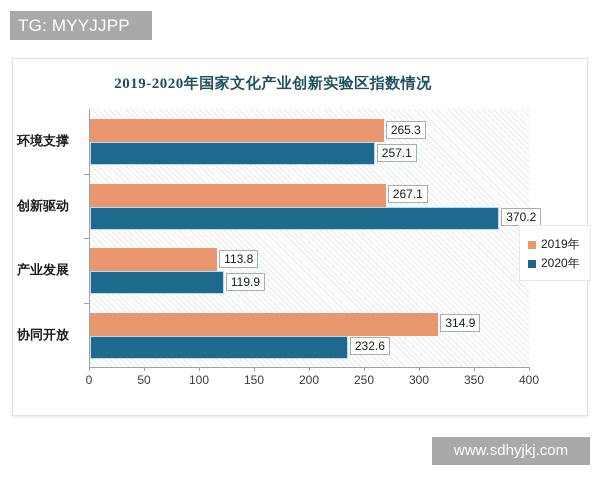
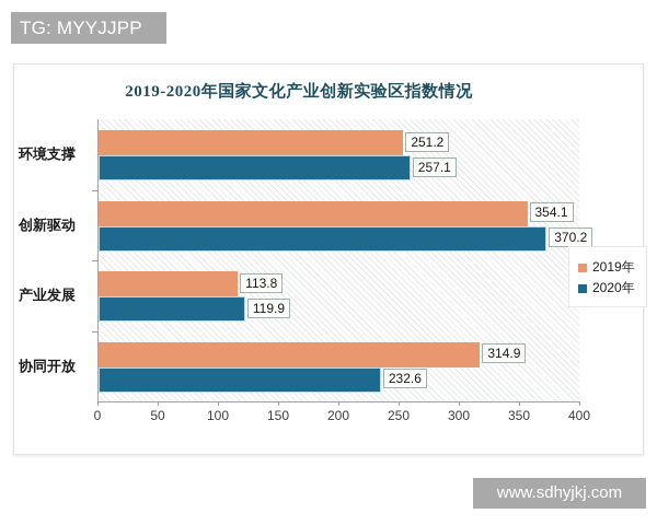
2019年/环境支撑: 265.3 -> 251.2
2019年/创新驱动: 267.1 -> 354.1
